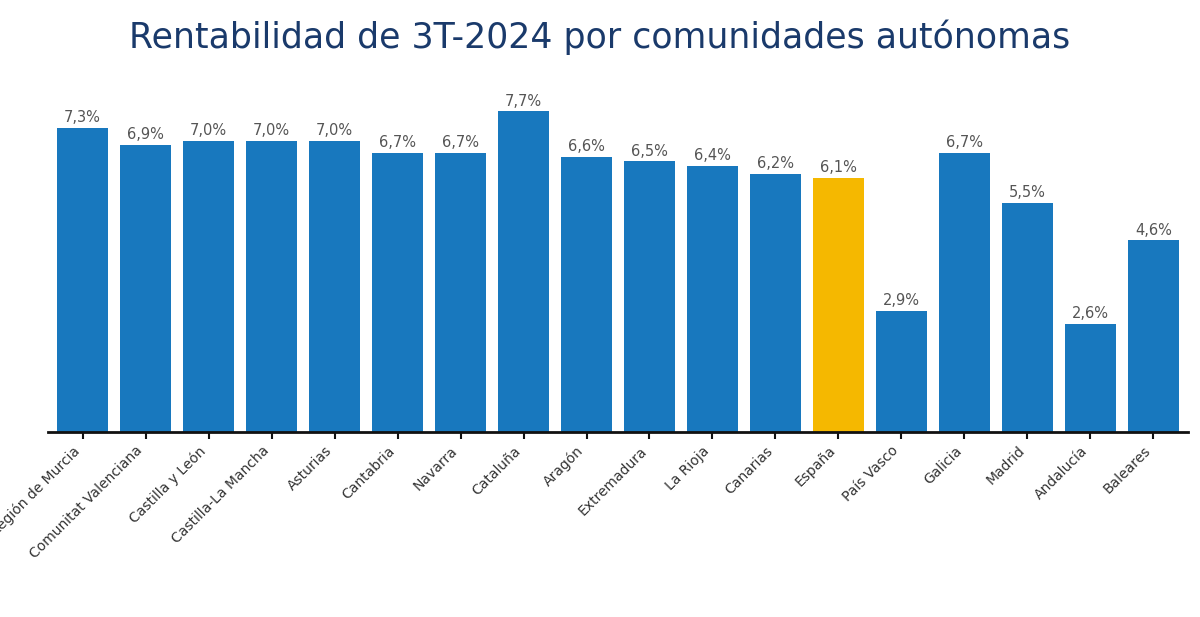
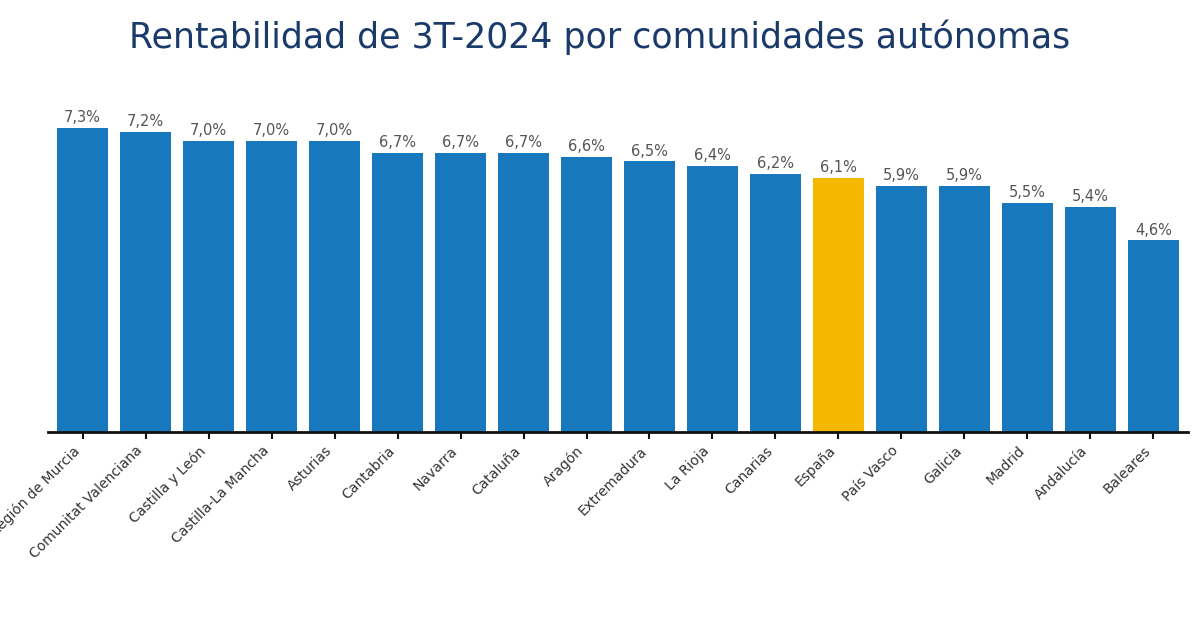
Comunitat Valenciana: 6,9% -> 7,2%
Cataluña: 7,7% -> 6,7%
País Vasco: 2,9% -> 5,9%
Galicia: 6,7% -> 5,9%
Andalucía: 2,6% -> 5,4%
